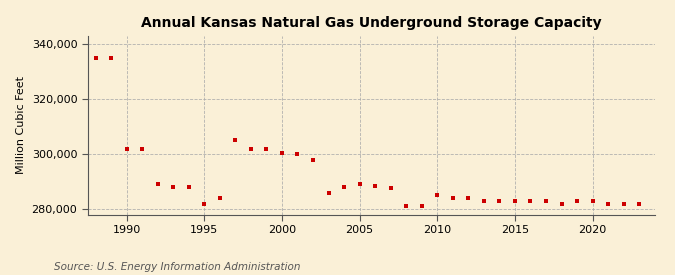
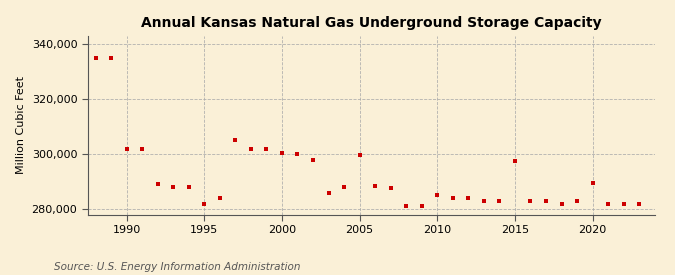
2005: 289,000 -> 299,500
2015: 283,000 -> 297,500
2020: 283,000 -> 289,500
